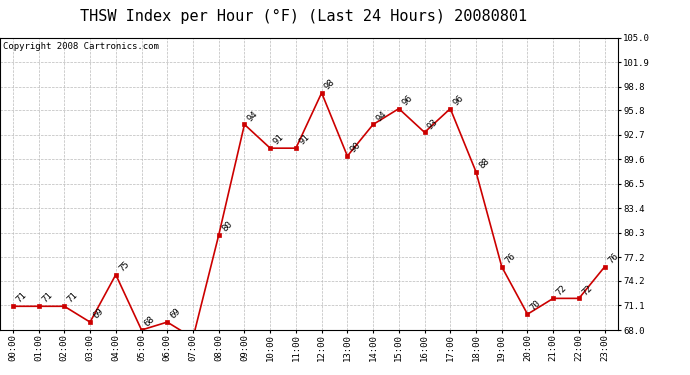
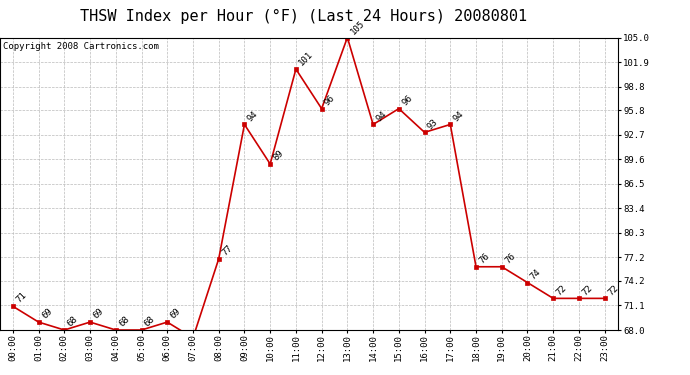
01:00: 71 -> 69
02:00: 71 -> 68
04:00: 75 -> 68
08:00: 80 -> 77
10:00: 91 -> 89
11:00: 91 -> 101
12:00: 98 -> 96
13:00: 90 -> 105
17:00: 96 -> 94
18:00: 88 -> 76
20:00: 70 -> 74
23:00: 76 -> 72
